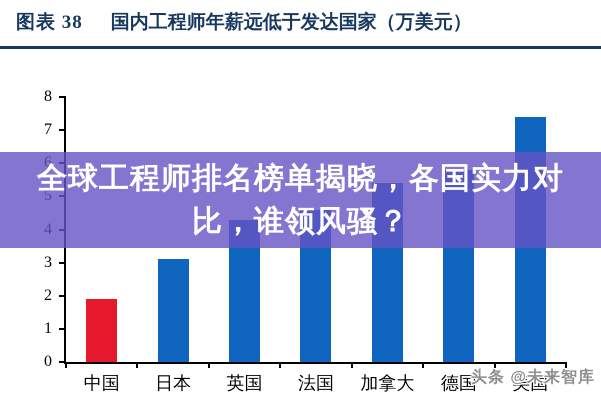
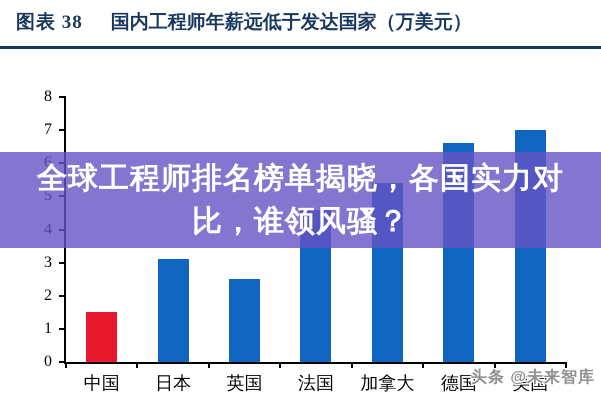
中国: 1.9 -> 1.5
英国: 4.3 -> 2.5
德国: 5.8 -> 6.6
美国: 7.4 -> 7.0
